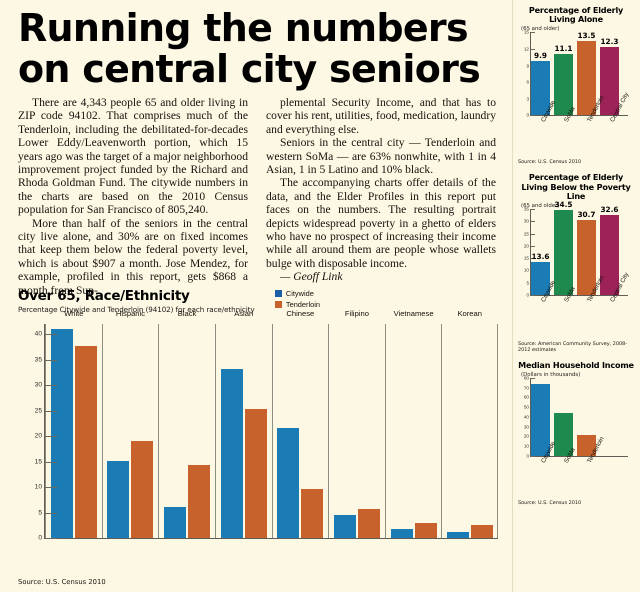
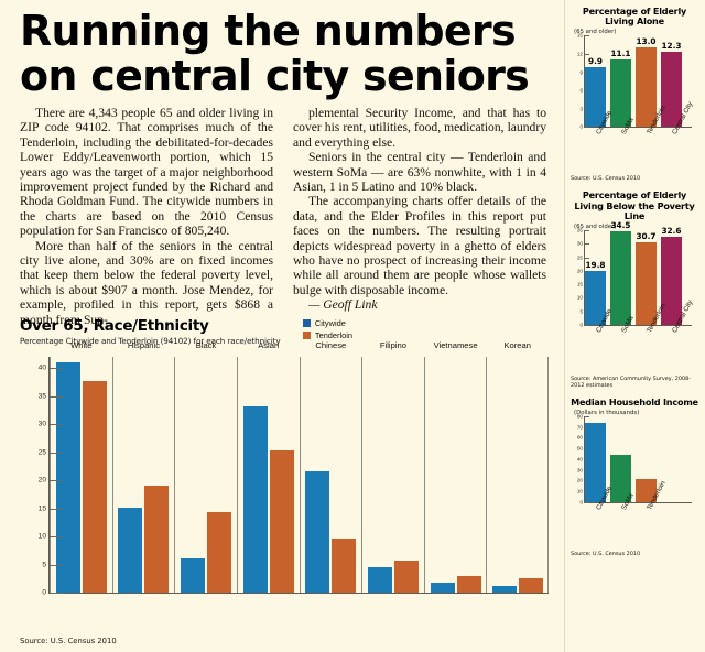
Percentage of Elderly Living Alone/Tenderloin: 13.5 -> 13.0
Percentage of Elderly Living Below the Poverty Line/Citywide: 13.6 -> 19.8
